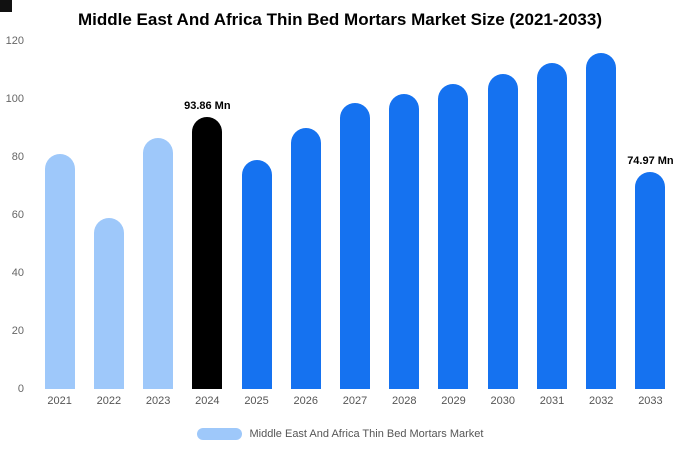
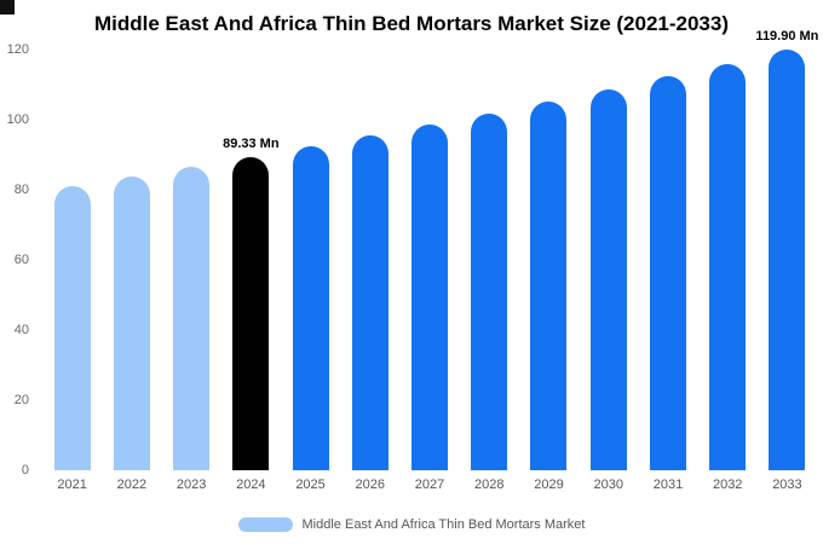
2022: 59 -> 84
2024: 93.86 -> 89.33
2025: 79 -> 92
2026: 90 -> 95
2033: 74.97 -> 119.90
